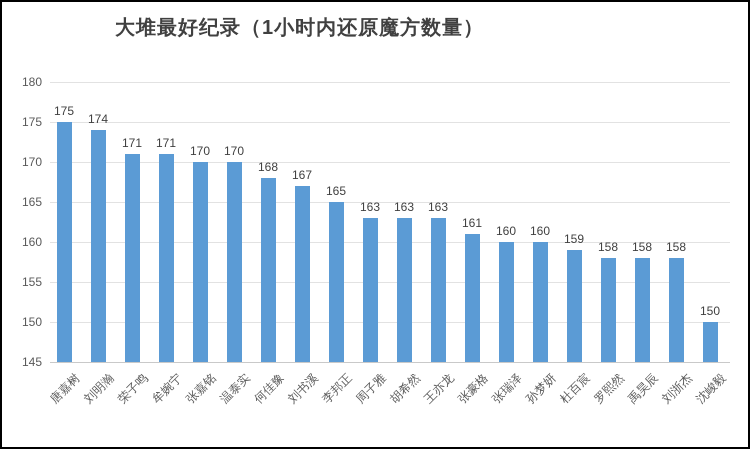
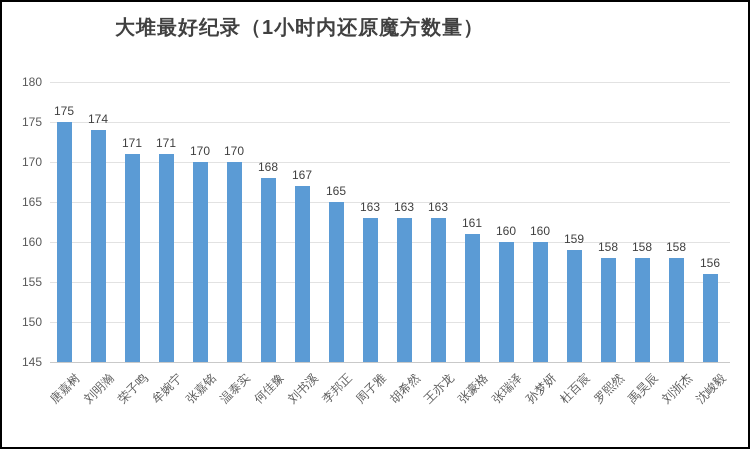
沈峻毅: 150 -> 156
